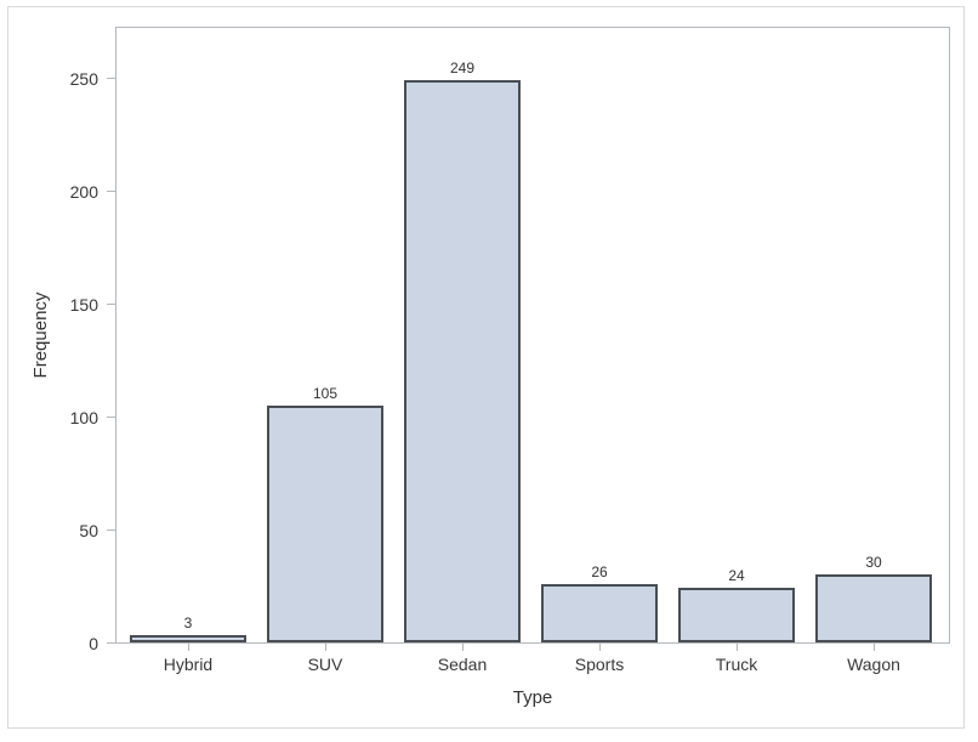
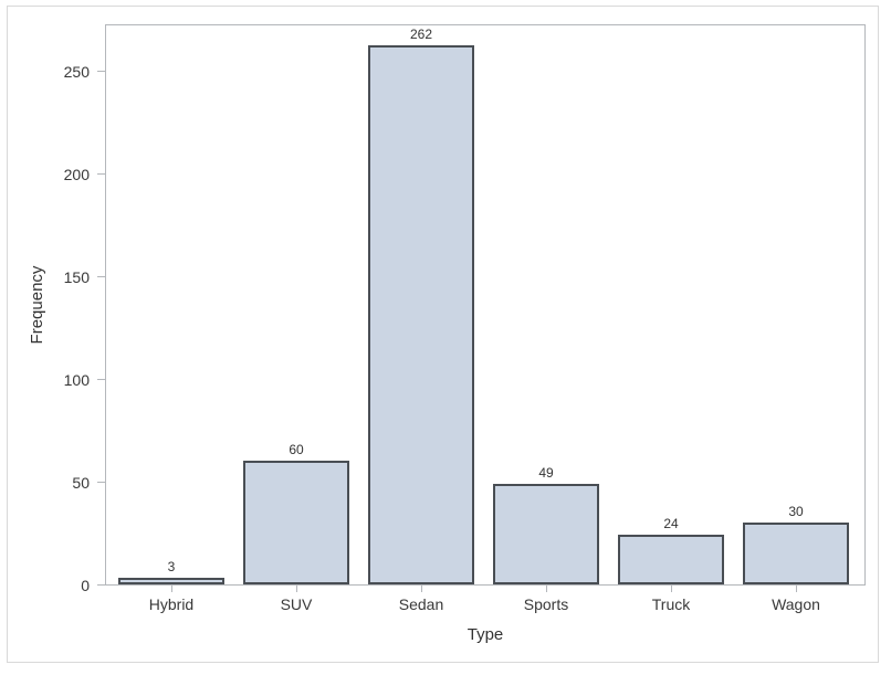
SUV: 105 -> 60
Sedan: 249 -> 262
Sports: 26 -> 49
